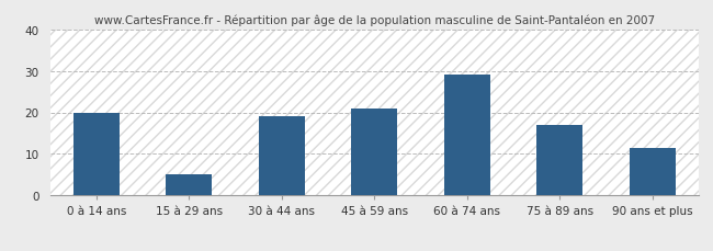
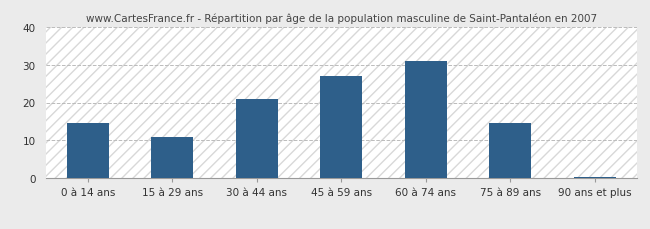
0 à 14 ans: 20.0 -> 14.5
15 à 29 ans: 5.0 -> 11.0
30 à 44 ans: 19.0 -> 21.0
45 à 59 ans: 21.0 -> 27.0
60 à 74 ans: 29.0 -> 31.0
75 à 89 ans: 17.0 -> 14.5
90 ans et plus: 11.5 -> 0.5
